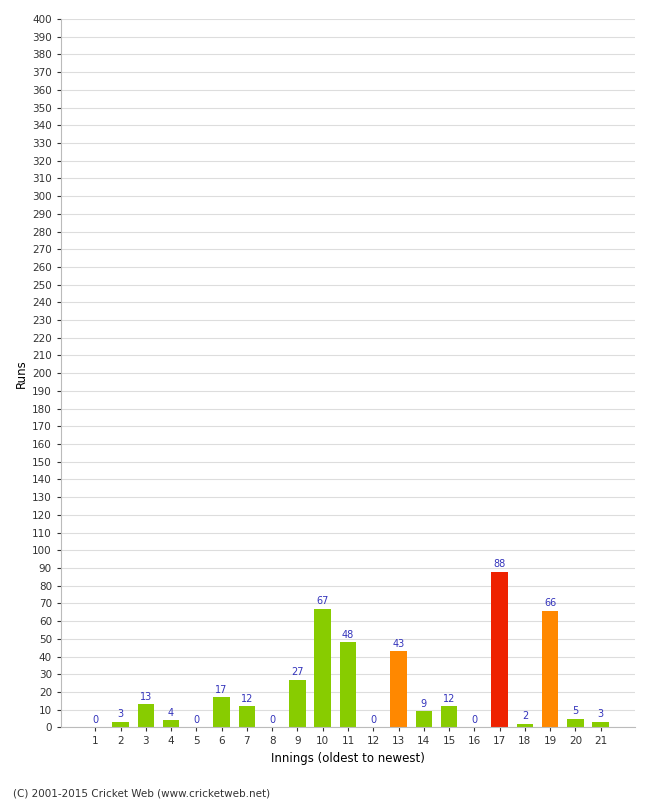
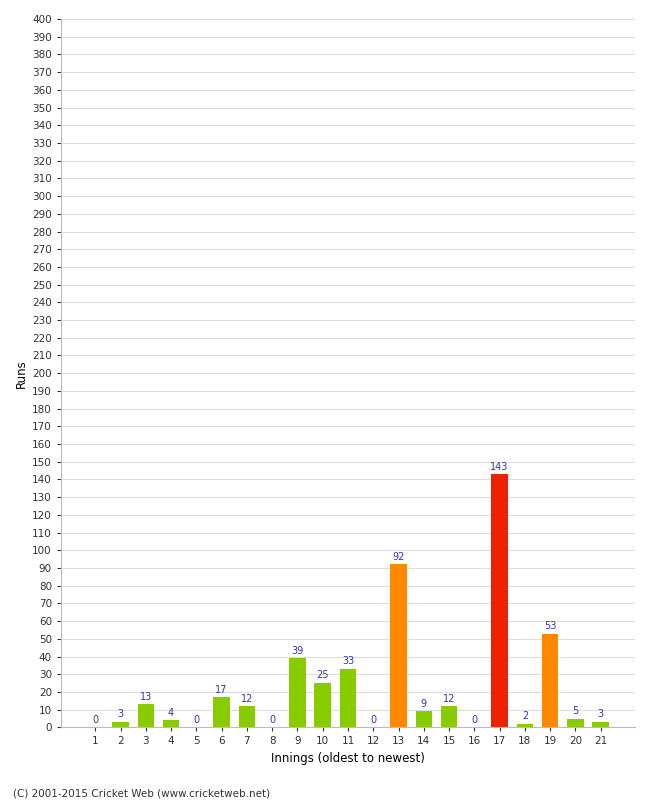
9: 27 -> 39
10: 67 -> 25
11: 48 -> 33
13: 43 -> 92
17: 88 -> 143
19: 66 -> 53
